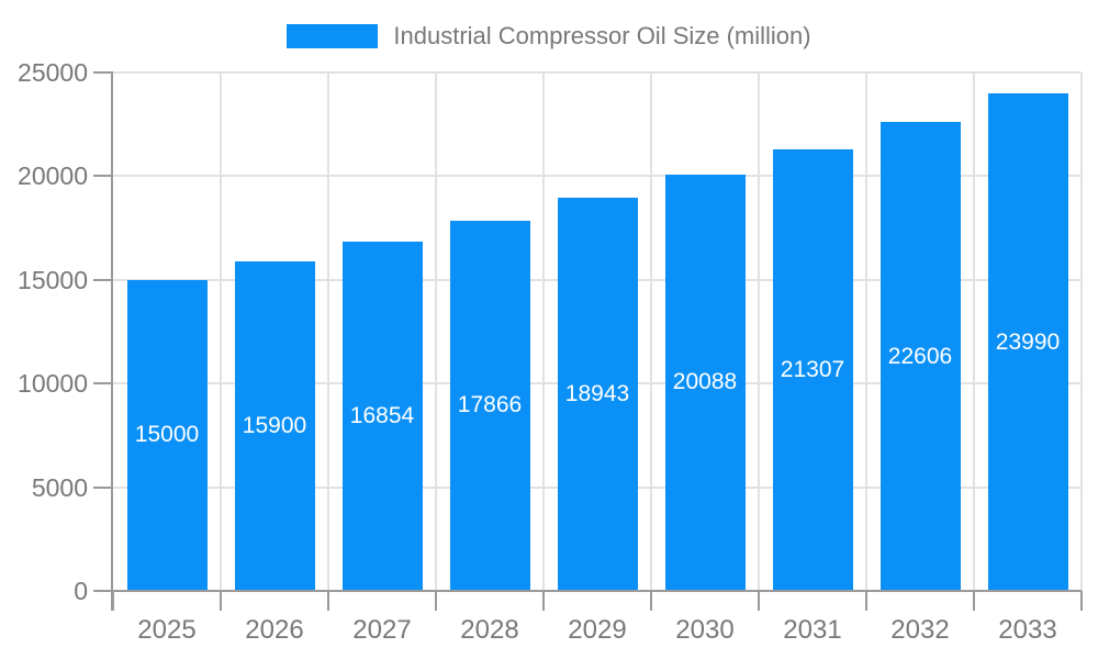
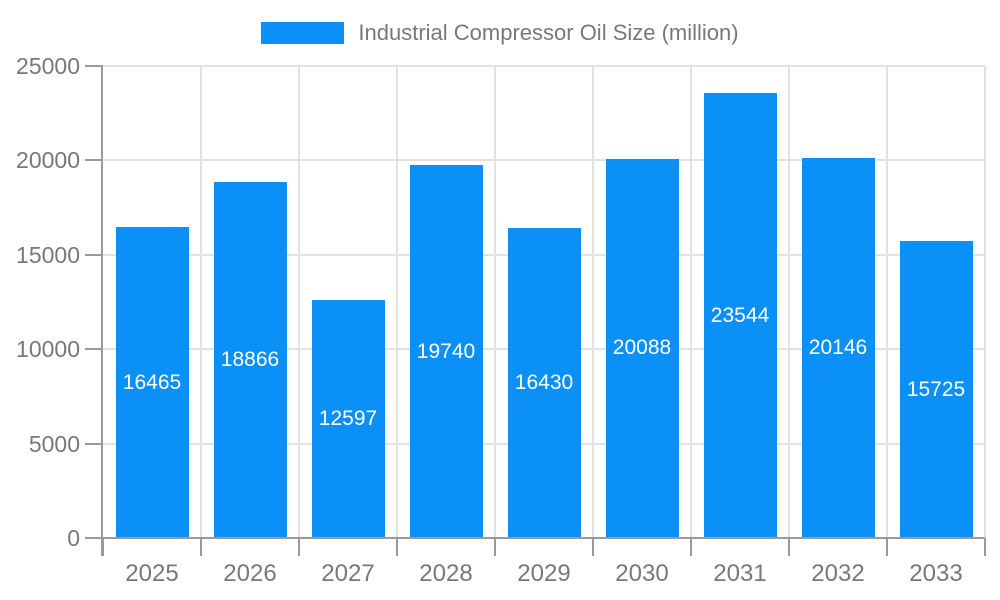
2025: 15000 -> 16465
2026: 15900 -> 18866
2027: 16854 -> 12597
2028: 17866 -> 19740
2029: 18943 -> 16430
2031: 21307 -> 23544
2032: 22606 -> 20146
2033: 23990 -> 15725
